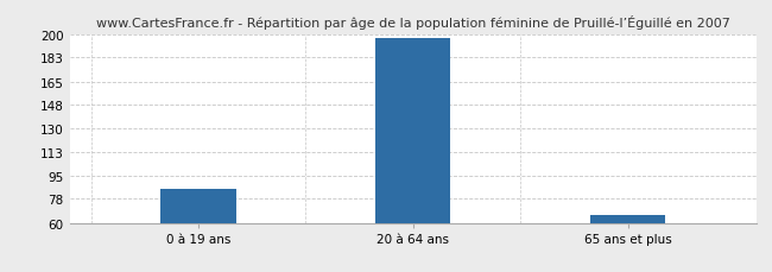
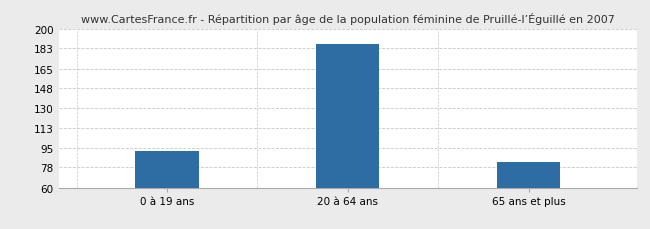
0 à 19 ans: 85 -> 92
20 à 64 ans: 197 -> 187
65 ans et plus: 66 -> 83
